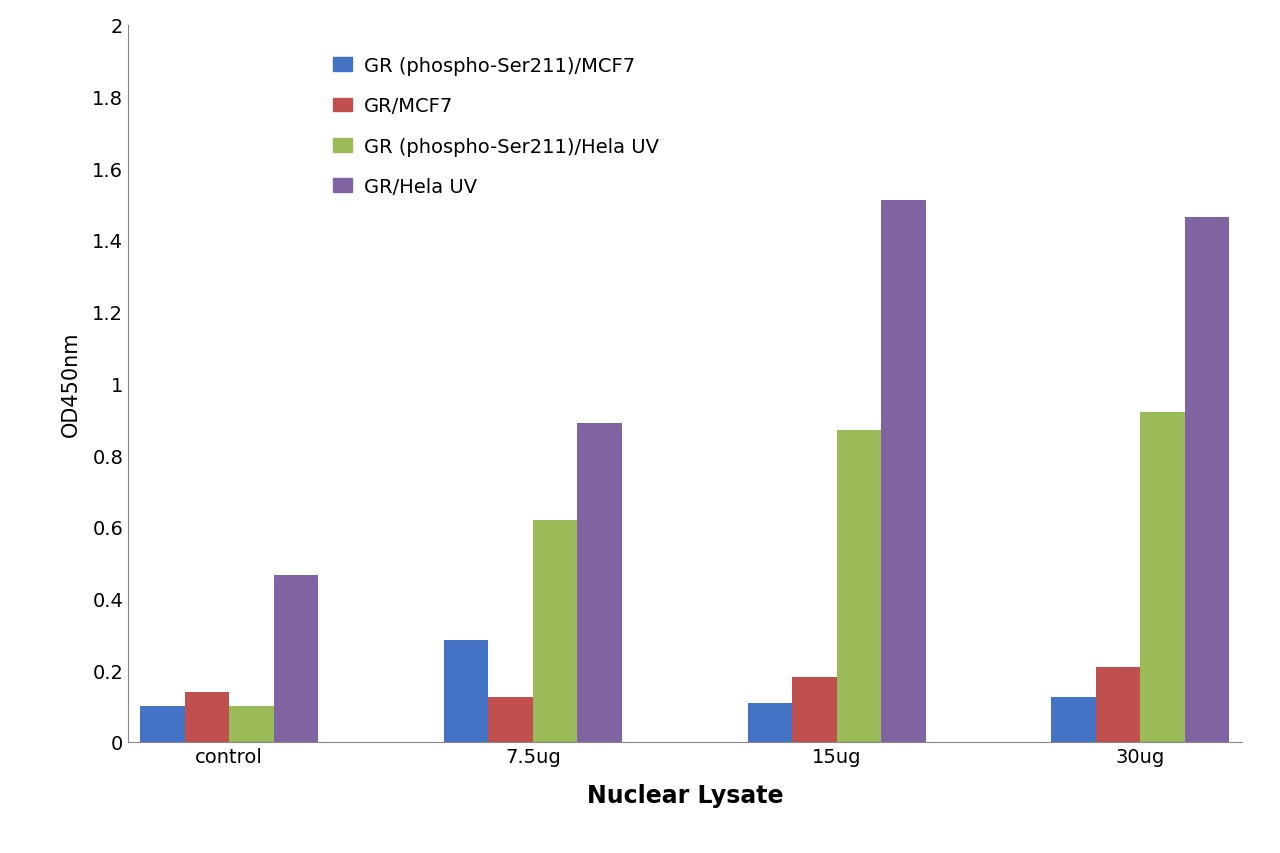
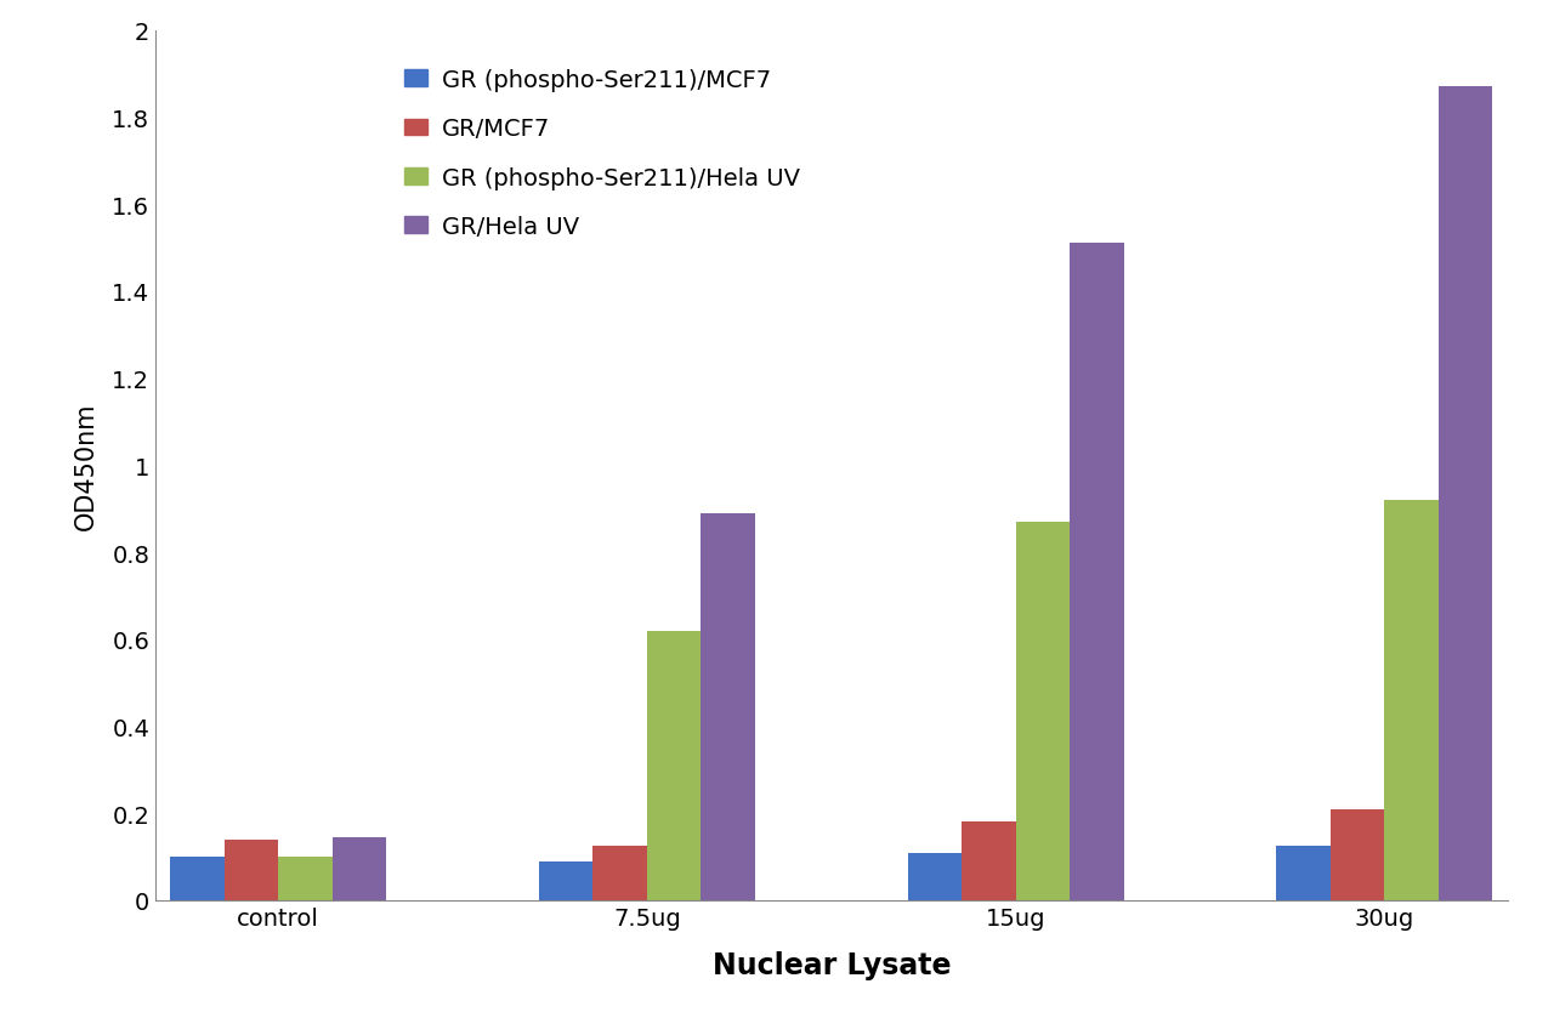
GR/Hela UV/control: 0.465 -> 0.145
GR (phospho-Ser211)/MCF7/7.5ug: 0.285 -> 0.090
GR/Hela UV/30ug: 1.465 -> 1.870
